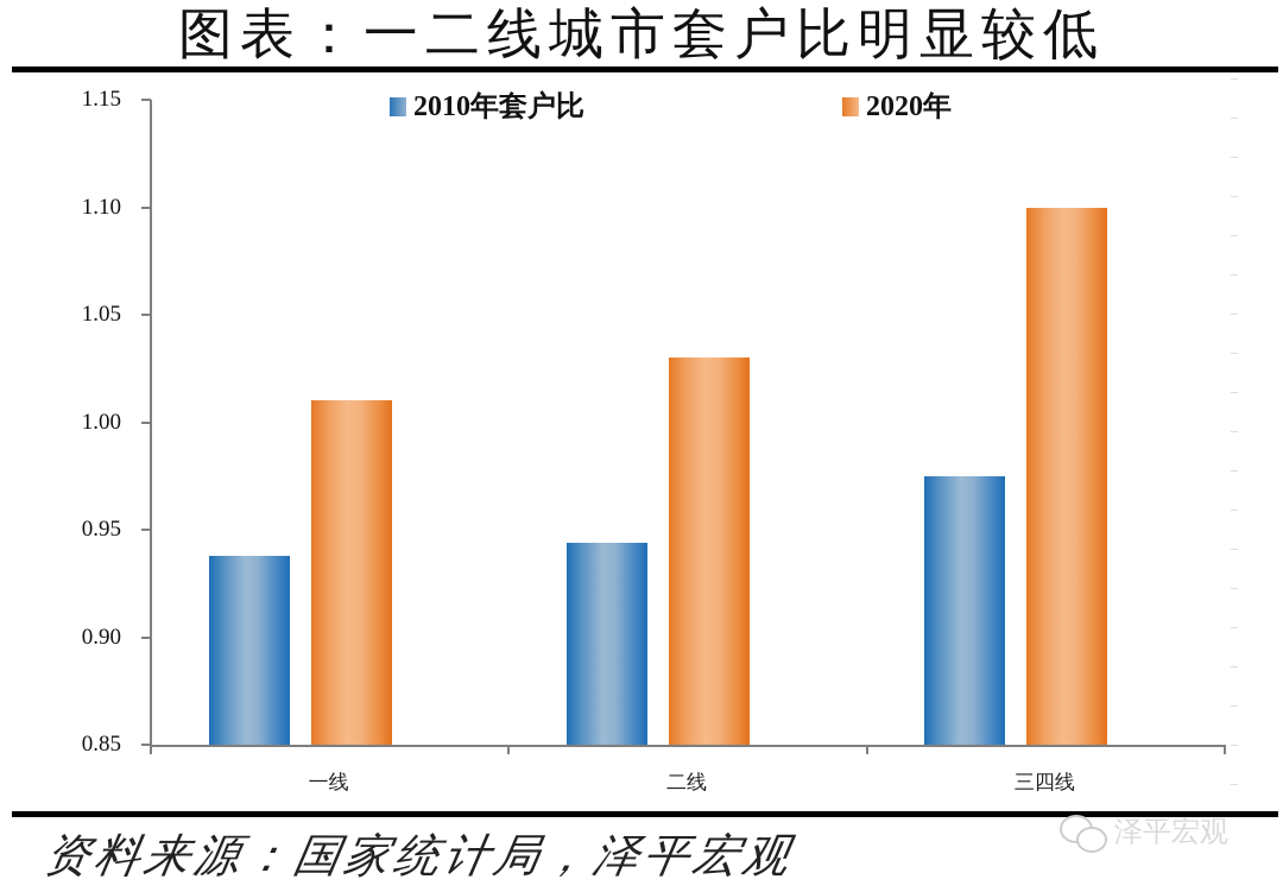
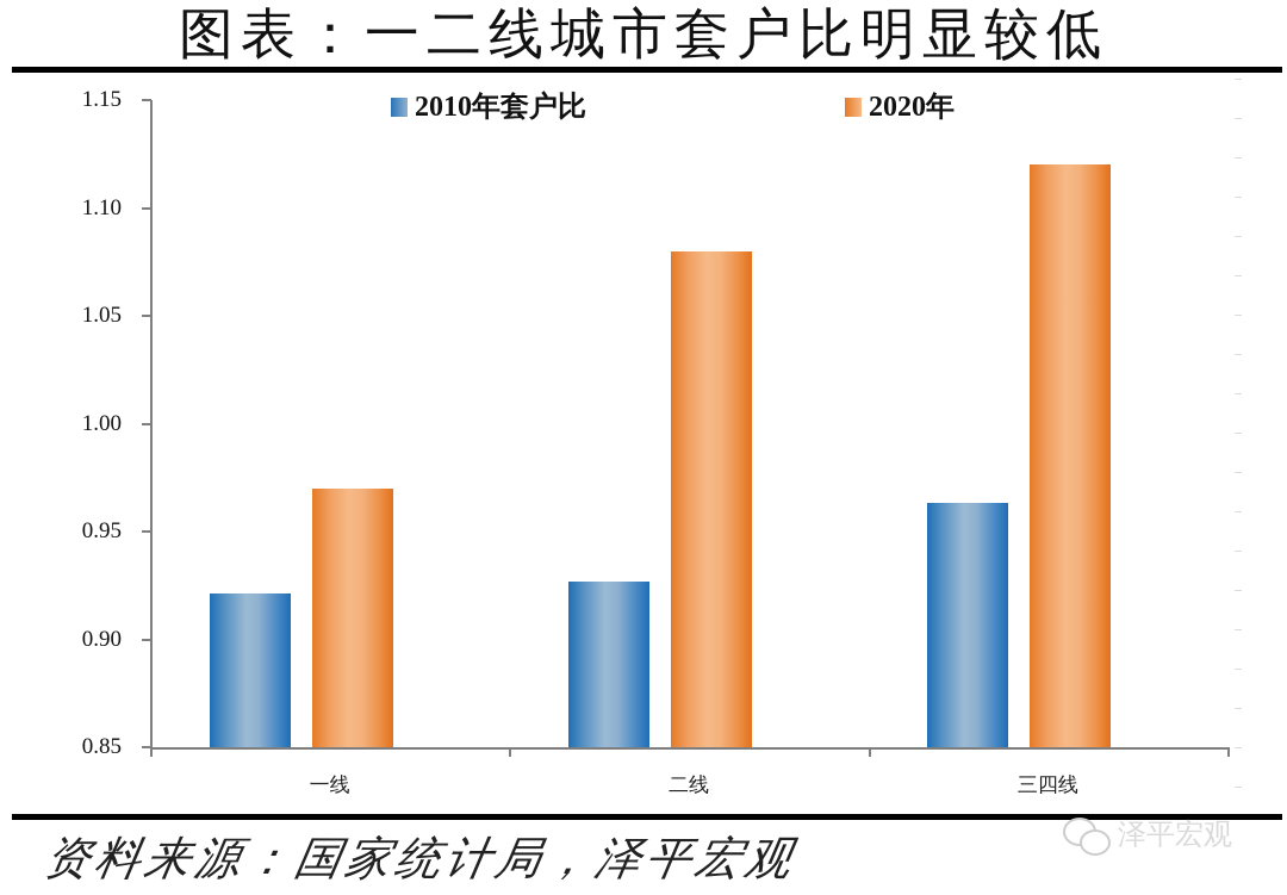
2010年套户比/一线: 0.938 -> 0.921
2020年/一线: 1.01 -> 0.97
2010年套户比/二线: 0.944 -> 0.927
2020年/二线: 1.03 -> 1.08
2010年套户比/三四线: 0.975 -> 0.963
2020年/三四线: 1.10 -> 1.12
